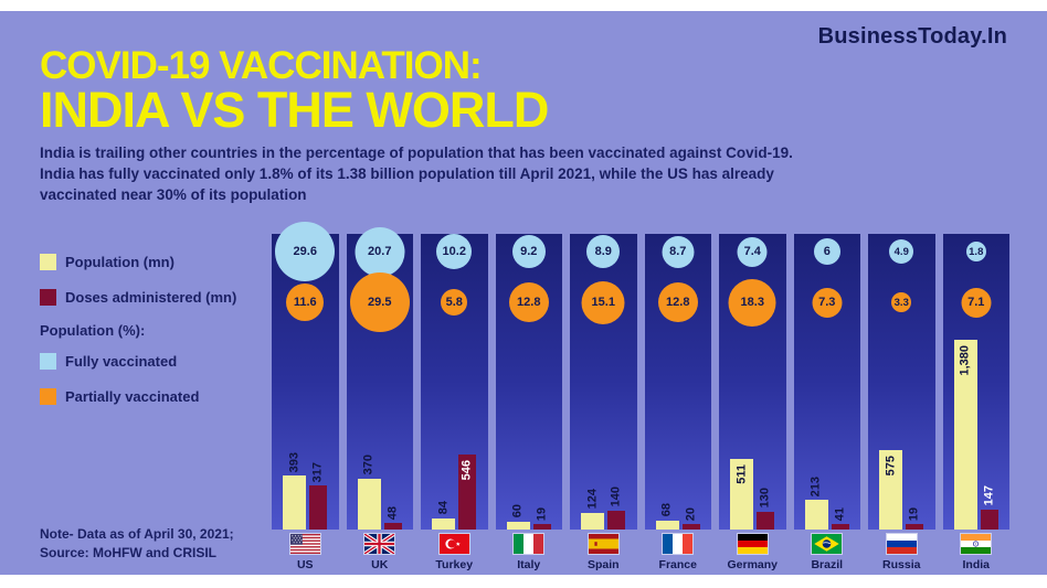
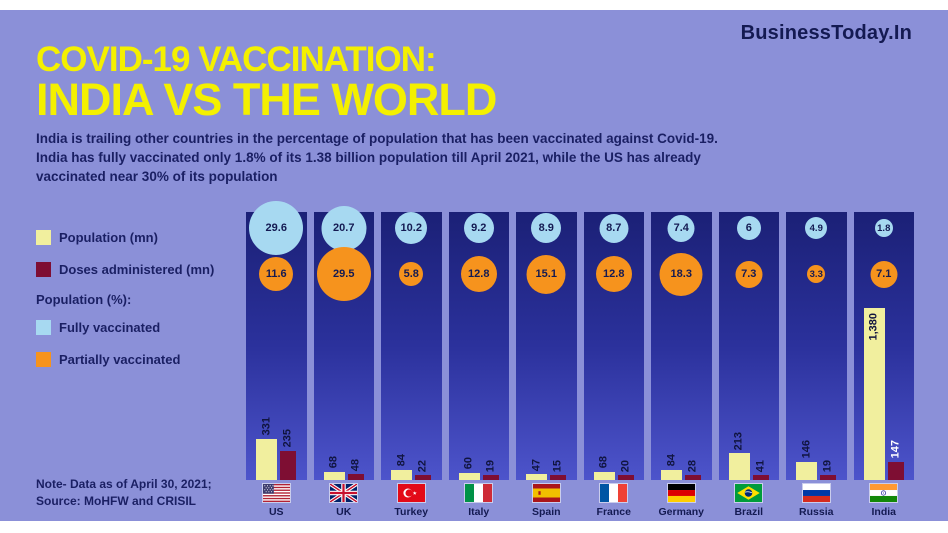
Population (mn)/US: 393 -> 331
Doses administered (mn)/US: 317 -> 235
Population (mn)/UK: 370 -> 68
Doses administered (mn)/Turkey: 546 -> 22
Population (mn)/Spain: 124 -> 47
Doses administered (mn)/Spain: 140 -> 15
Population (mn)/Germany: 511 -> 84
Doses administered (mn)/Germany: 130 -> 28
Population (mn)/Russia: 575 -> 146
